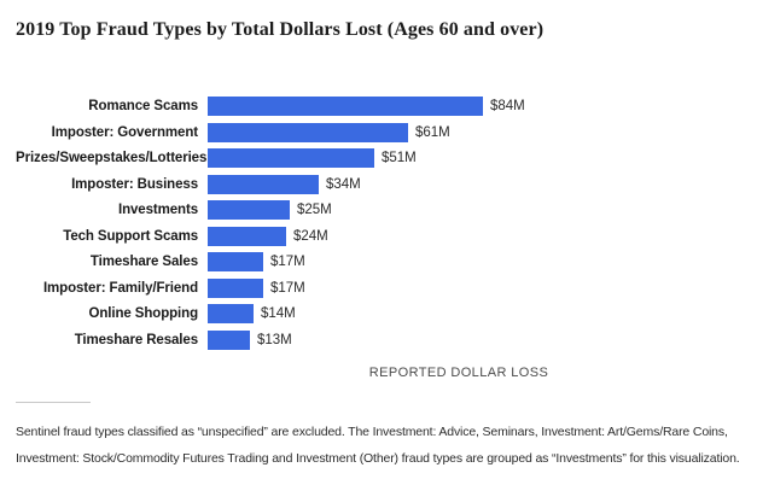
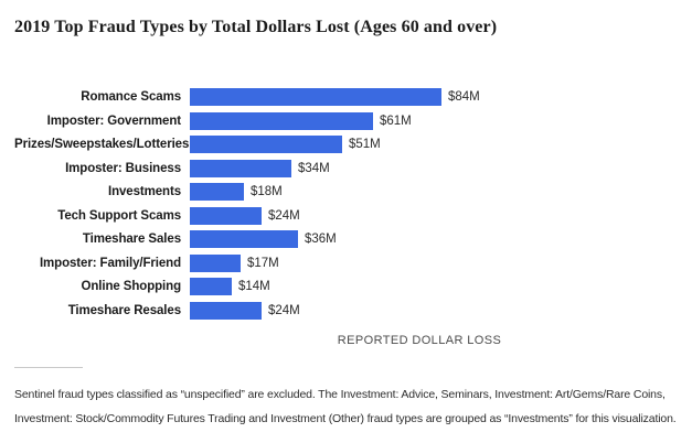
Investments: $25M -> $18M
Timeshare Sales: $17M -> $36M
Timeshare Resales: $13M -> $24M
